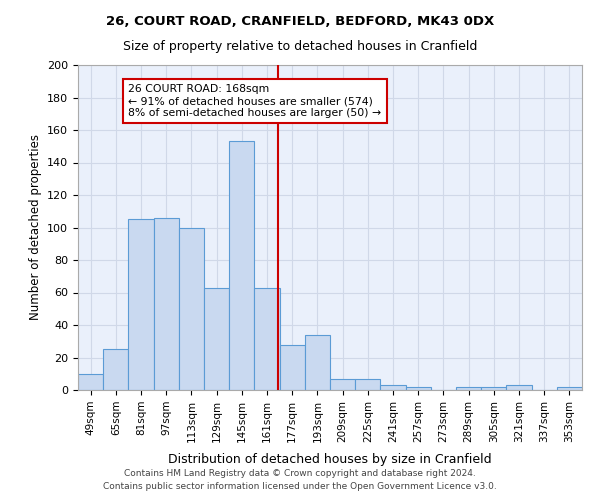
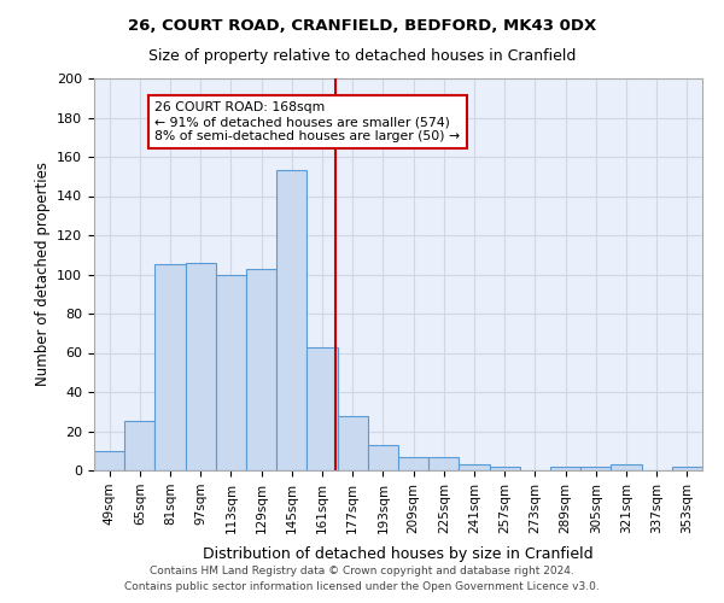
129sqm: 63 -> 103
193sqm: 34 -> 13
